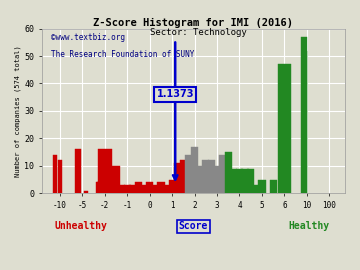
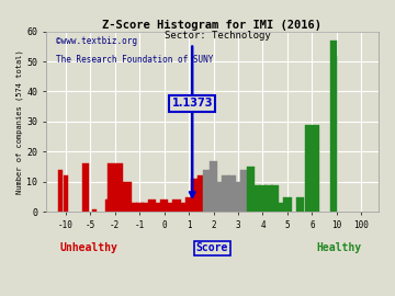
6: 47 -> 29
